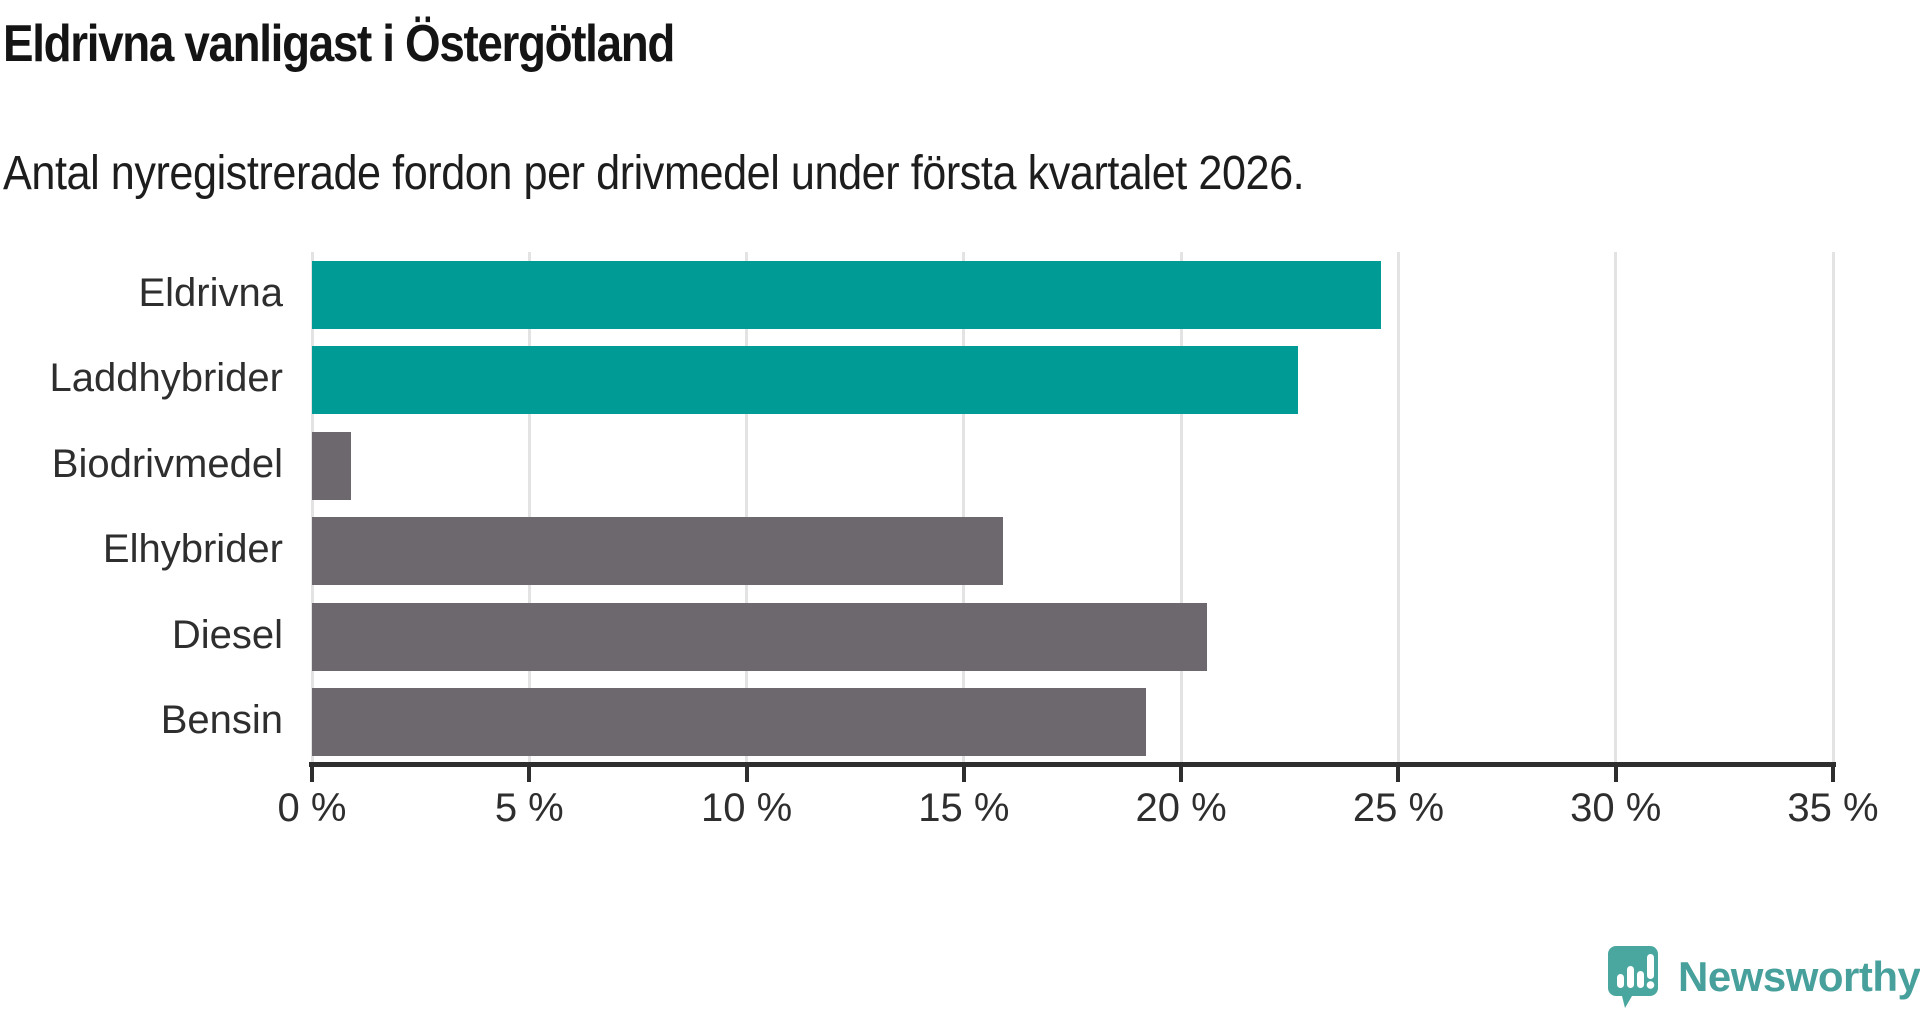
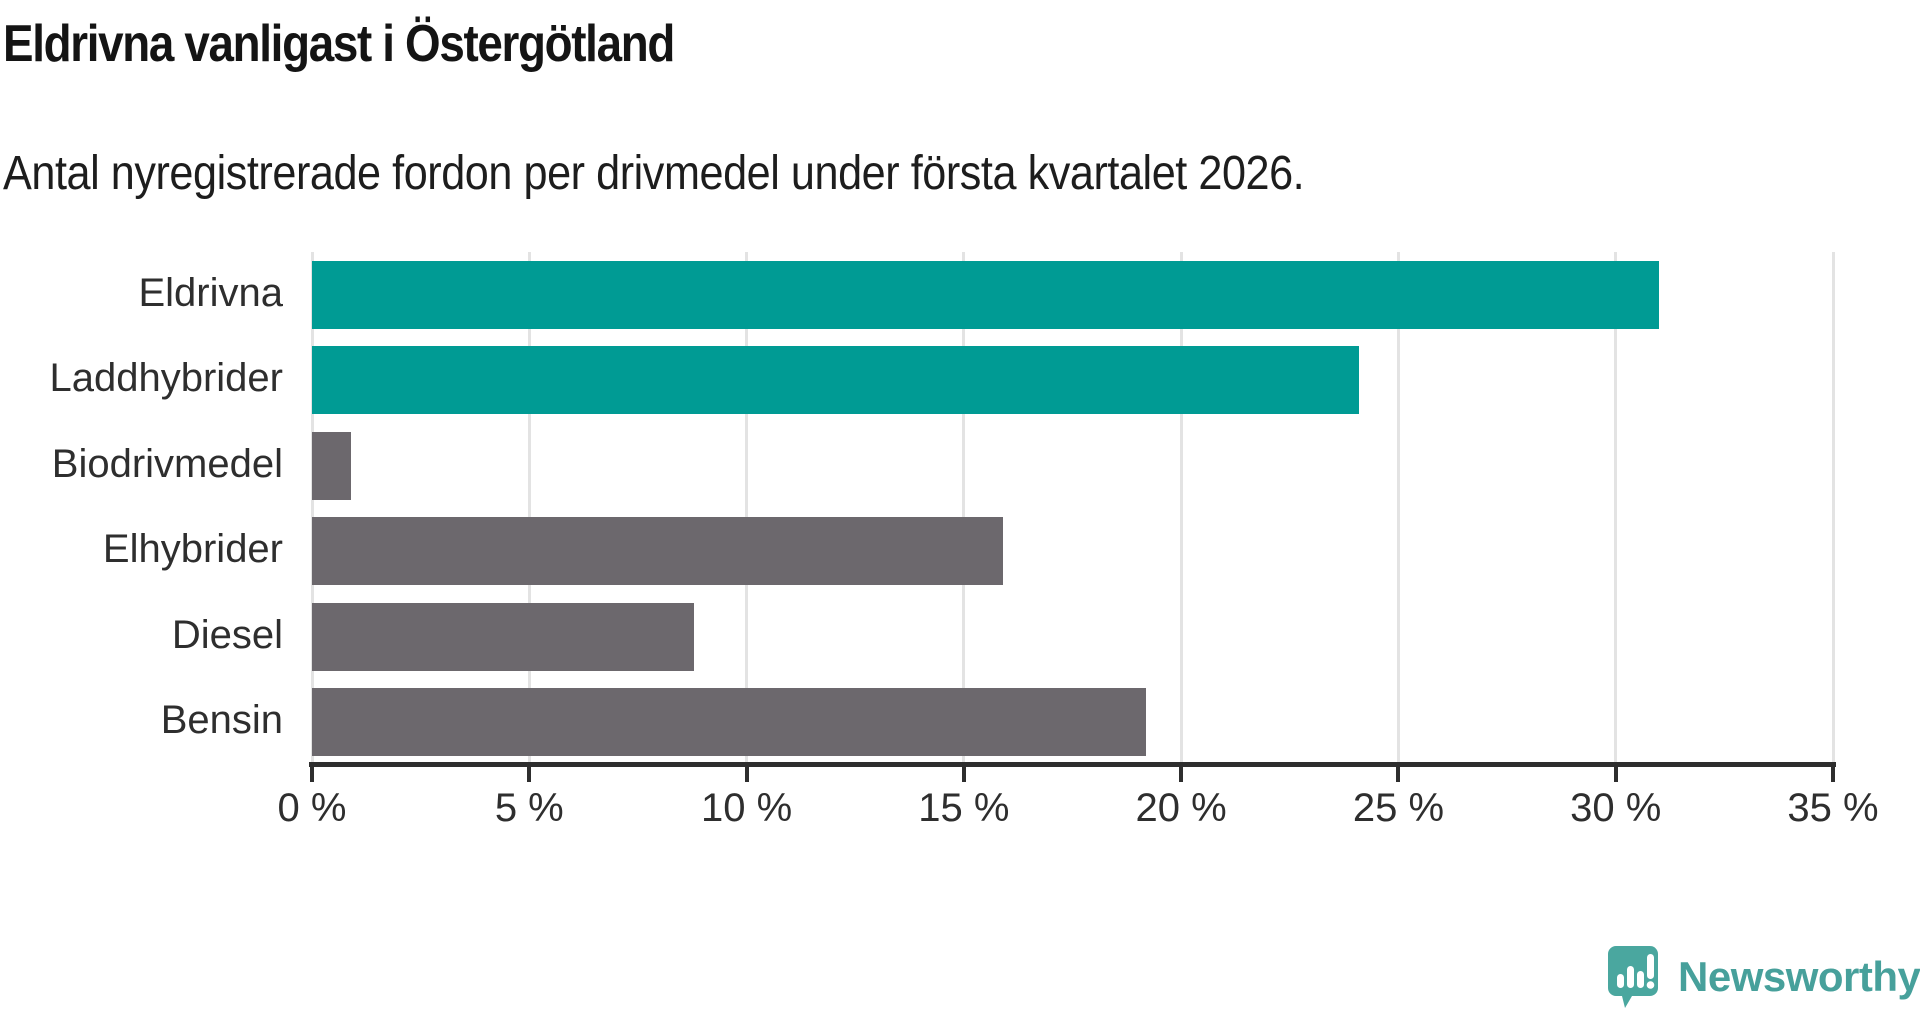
Eldrivna: 24.6% -> 31.0%
Laddhybrider: 22.7% -> 24.1%
Diesel: 20.6% -> 8.8%
